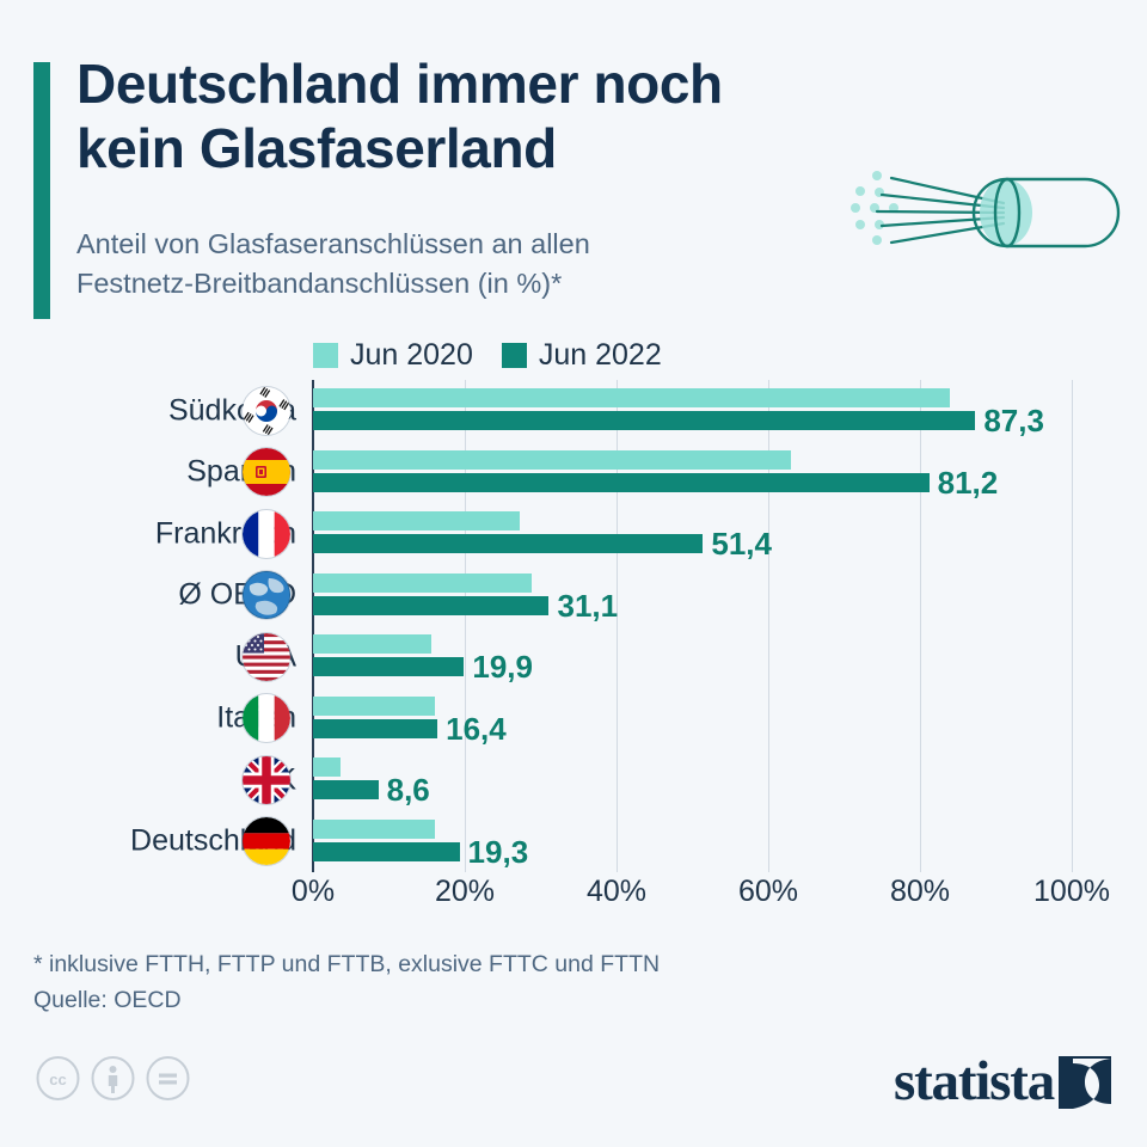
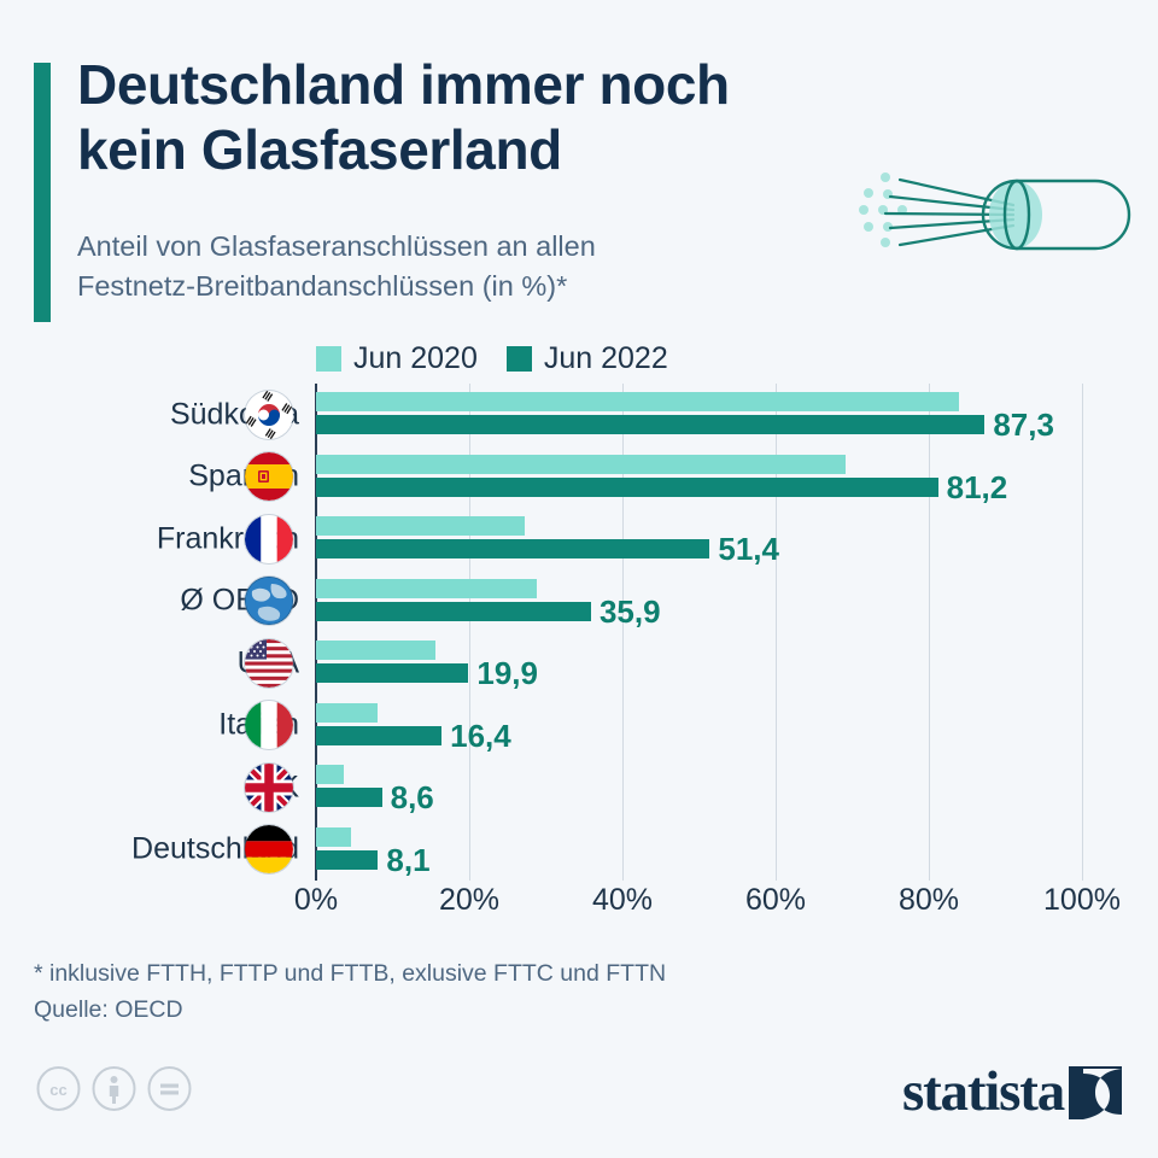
Jun 2020/Spanien: 63% -> 69%
Jun 2022/Ø OECD: 31,1 -> 35,9
Jun 2020/Italien: 16% -> 8%
Jun 2020/Deutschland: 16% -> 5%
Jun 2022/Deutschland: 19,3 -> 8,1
